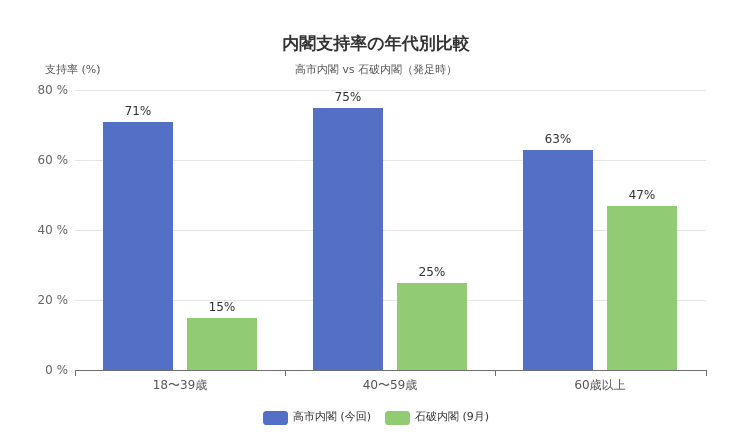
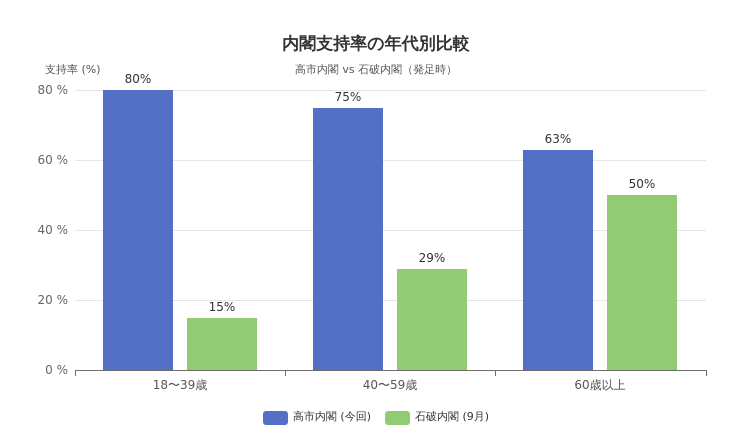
高市内閣 (今回)/18〜39歳: 71% -> 80%
石破内閣 (9月)/40〜59歳: 25% -> 29%
石破内閣 (9月)/60歳以上: 47% -> 50%
